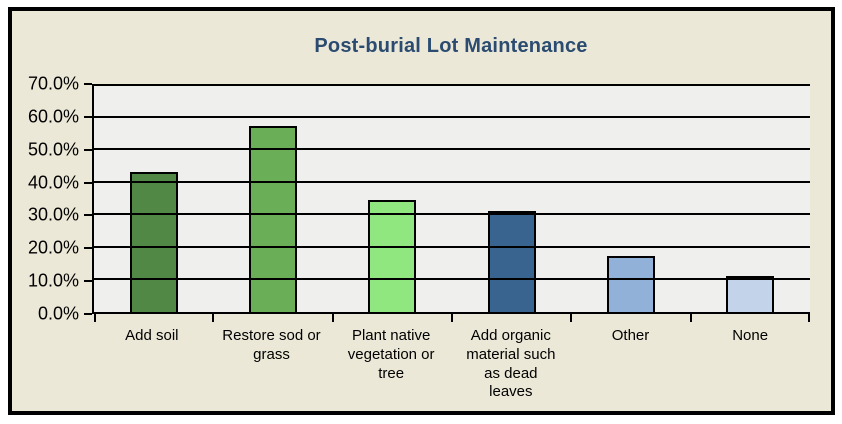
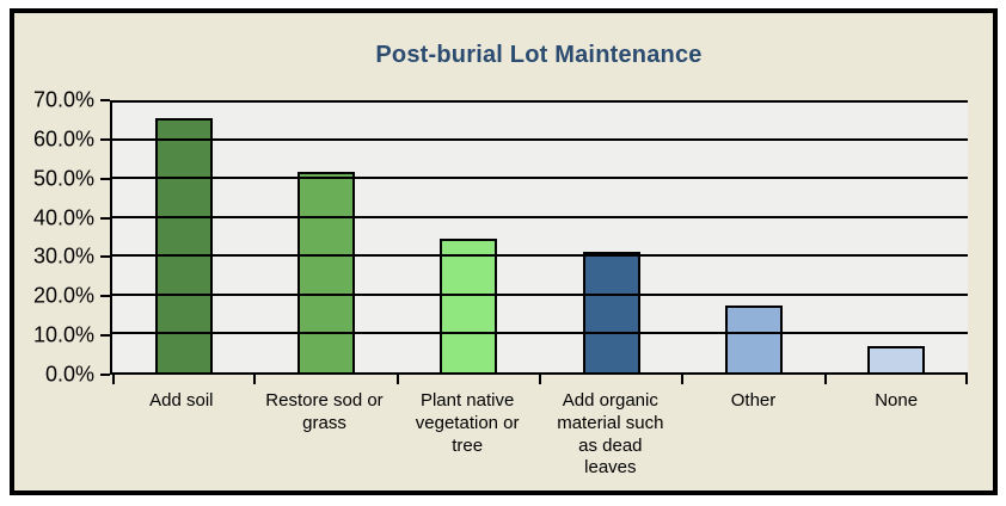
Add soil: 43% -> 66%
Restore sod or grass: 57% -> 52%
None: 11% -> 7%
